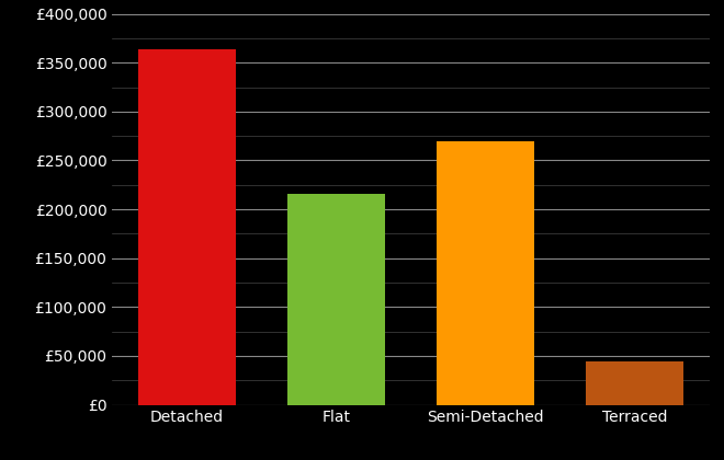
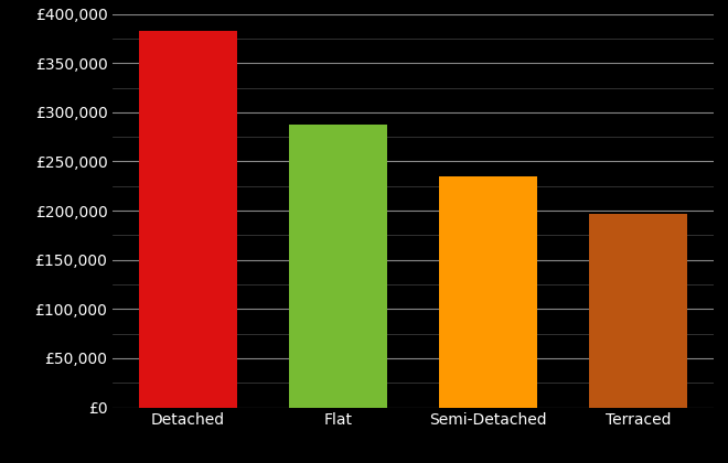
Detached: £364,000 -> £383,000
Flat: £216,000 -> £287,000
Semi-Detached: £270,000 -> £235,000
Terraced: £44,000 -> £197,000
